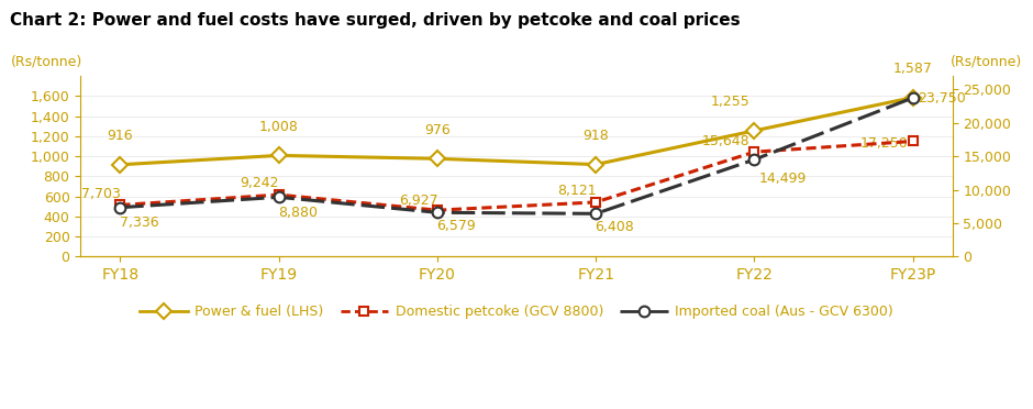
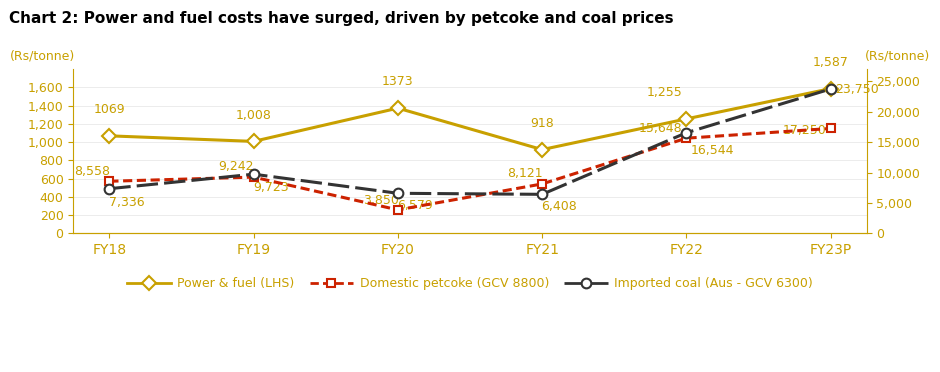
Power & fuel (LHS)/FY18: 916 -> 1069
Domestic petcoke (GCV 8800)/FY18: 7,703 -> 8,558
Imported coal (Aus - GCV 6300)/FY19: 8,880 -> 9,723
Power & fuel (LHS)/FY20: 976 -> 1373
Domestic petcoke (GCV 8800)/FY20: 6,927 -> 3,850
Imported coal (Aus - GCV 6300)/FY22: 14,499 -> 16,544
